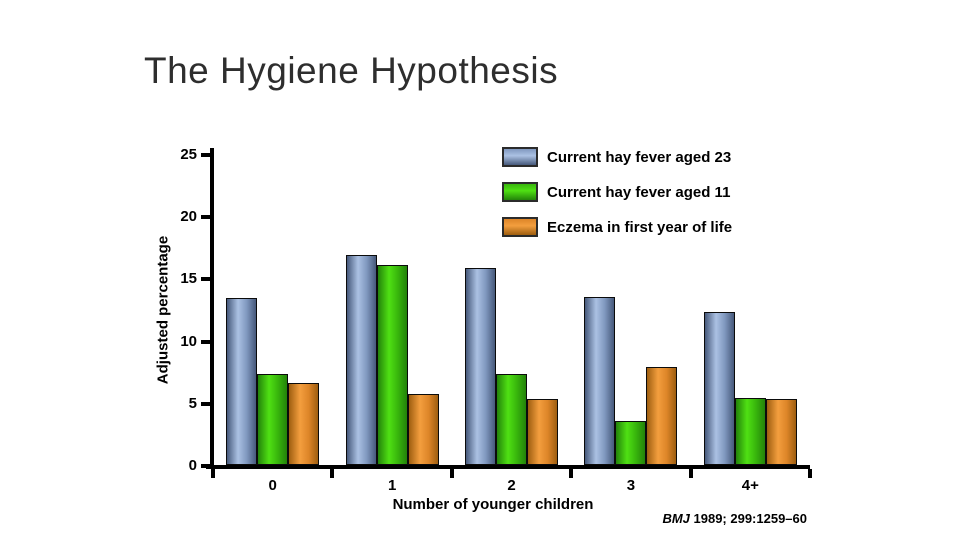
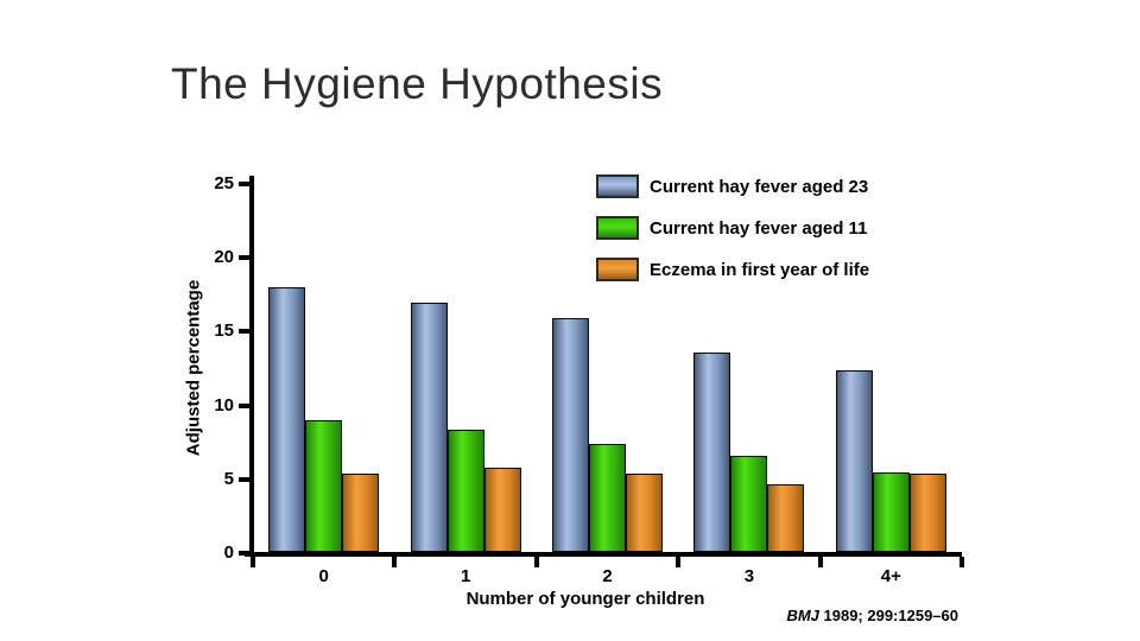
Current hay fever aged 23/0: 13.4 -> 17.9
Current hay fever aged 11/0: 7.3 -> 8.9
Eczema in first year of life/0: 6.6 -> 5.3
Current hay fever aged 11/1: 16.1 -> 8.3
Current hay fever aged 11/3: 3.5 -> 6.5
Eczema in first year of life/3: 7.9 -> 4.6
